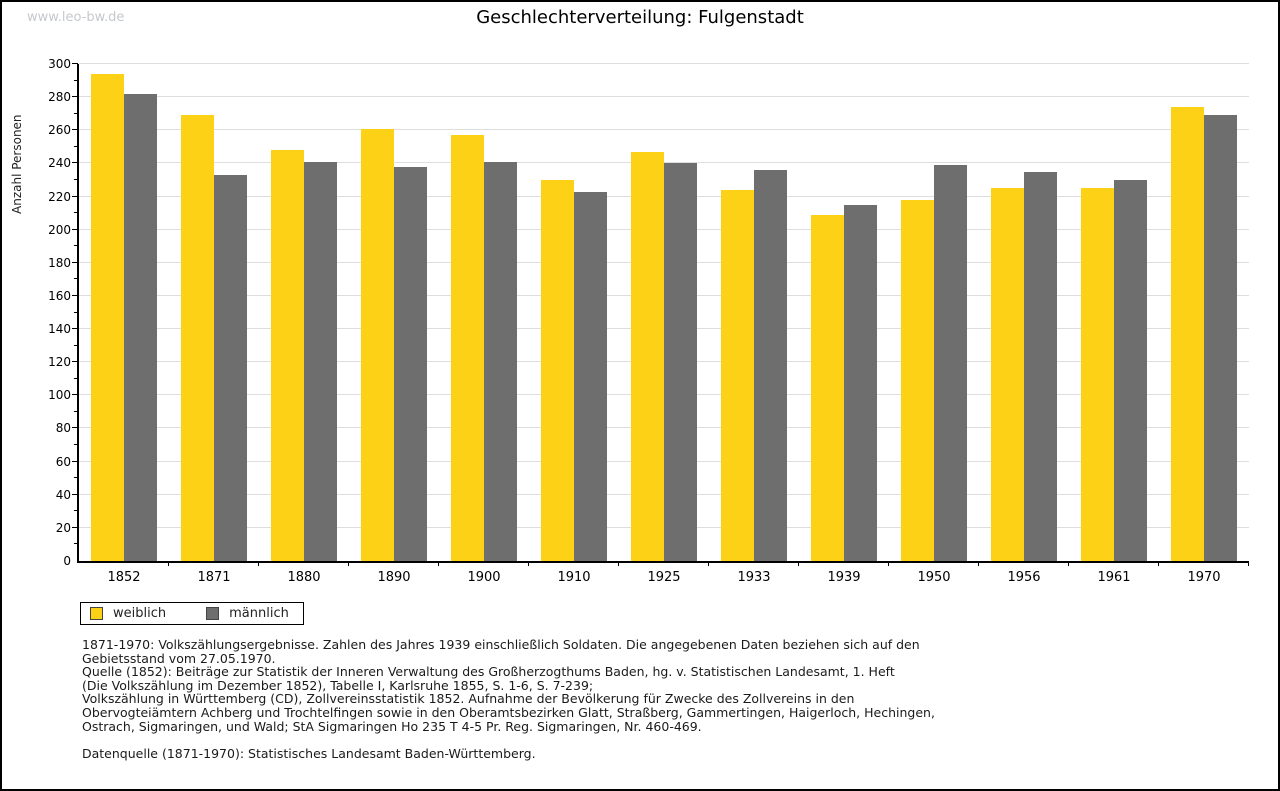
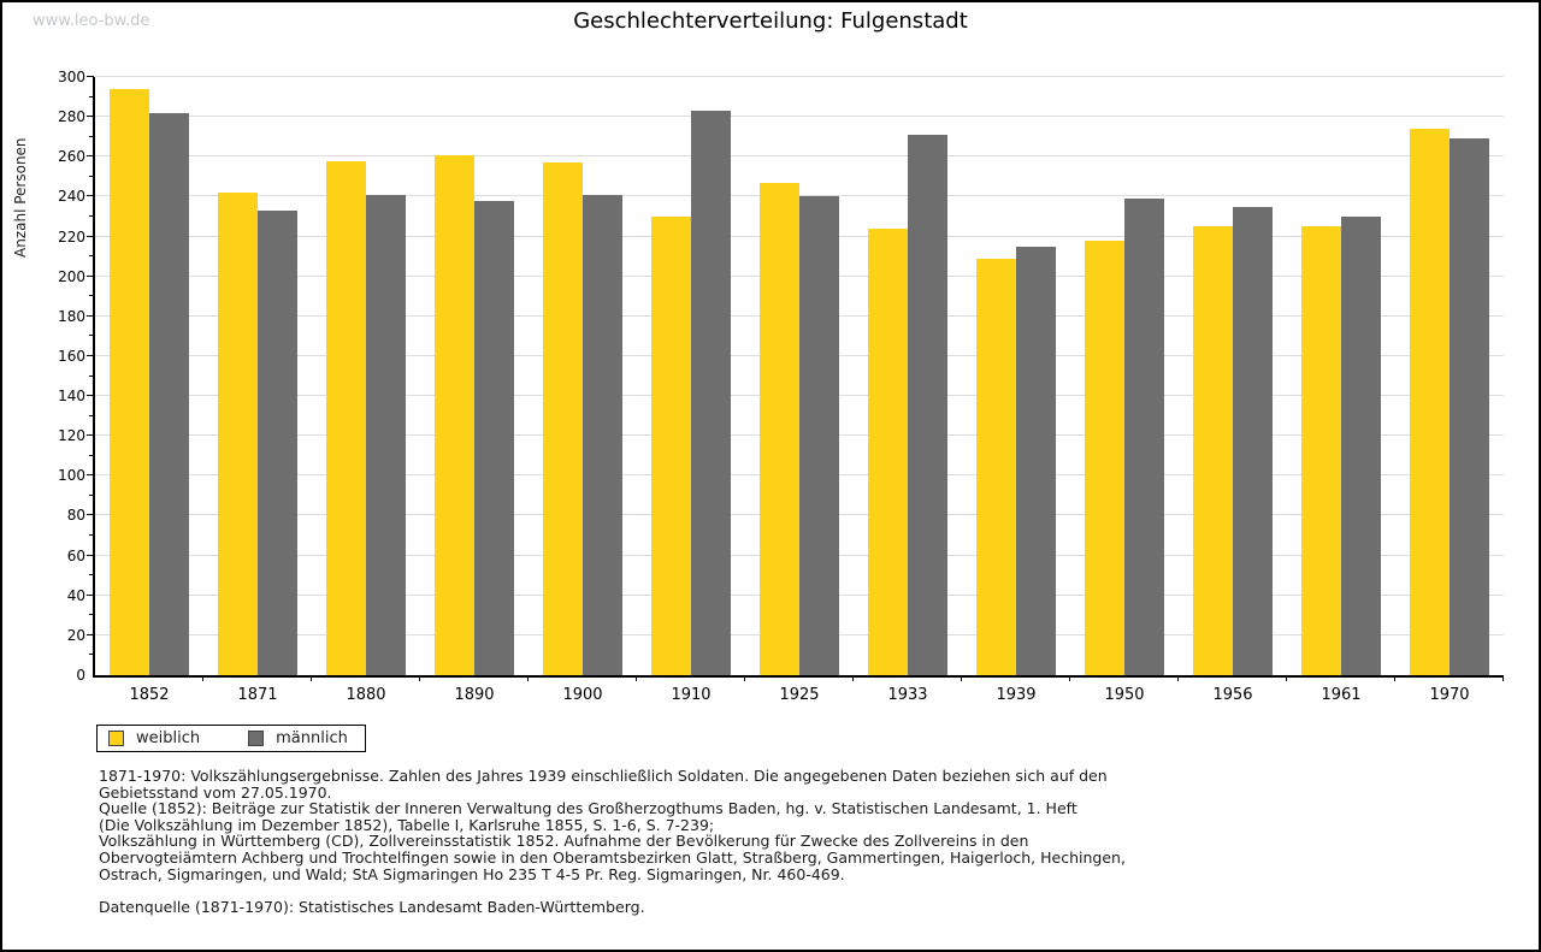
weiblich/1871: 269 -> 242
weiblich/1880: 248 -> 258
männlich/1910: 223 -> 283
männlich/1933: 236 -> 271
